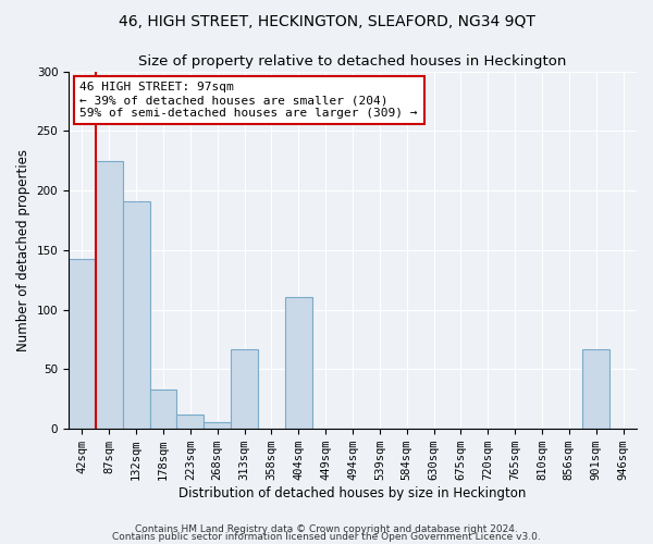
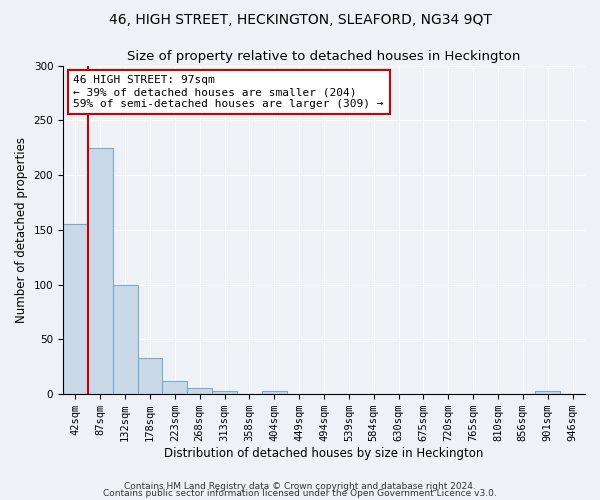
42sqm: 143 -> 155
132sqm: 191 -> 100
313sqm: 67 -> 3
404sqm: 111 -> 3
901sqm: 67 -> 3
